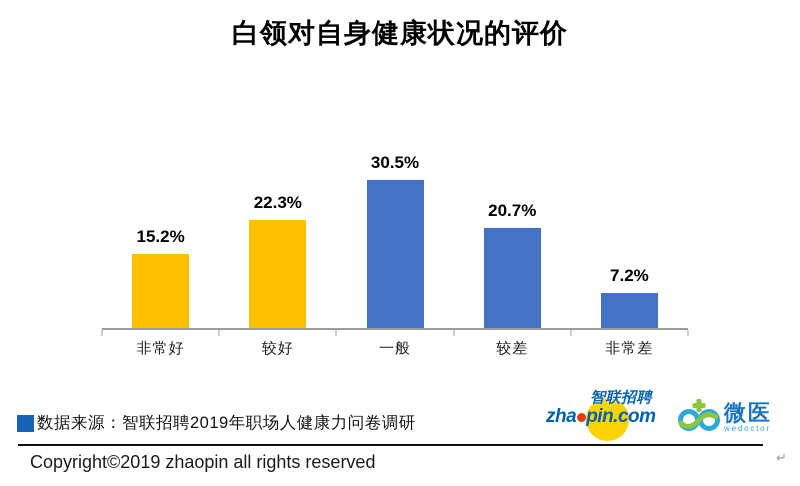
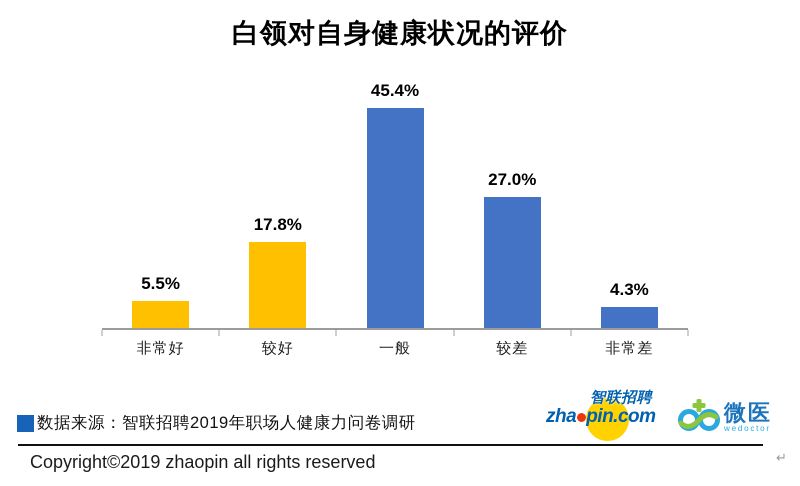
非常好: 15.2% -> 5.5%
较好: 22.3% -> 17.8%
一般: 30.5% -> 45.4%
较差: 20.7% -> 27.0%
非常差: 7.2% -> 4.3%
